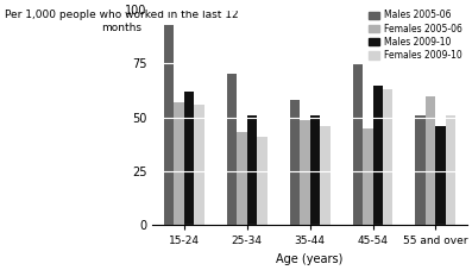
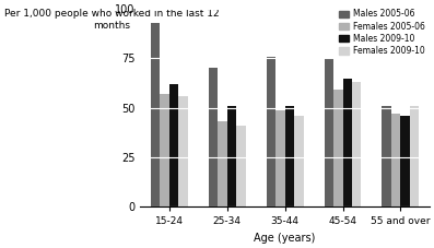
Males 2005-06/35-44: 58 -> 76
Females 2005-06/45-54: 45 -> 59
Females 2005-06/55 and over: 60 -> 47
